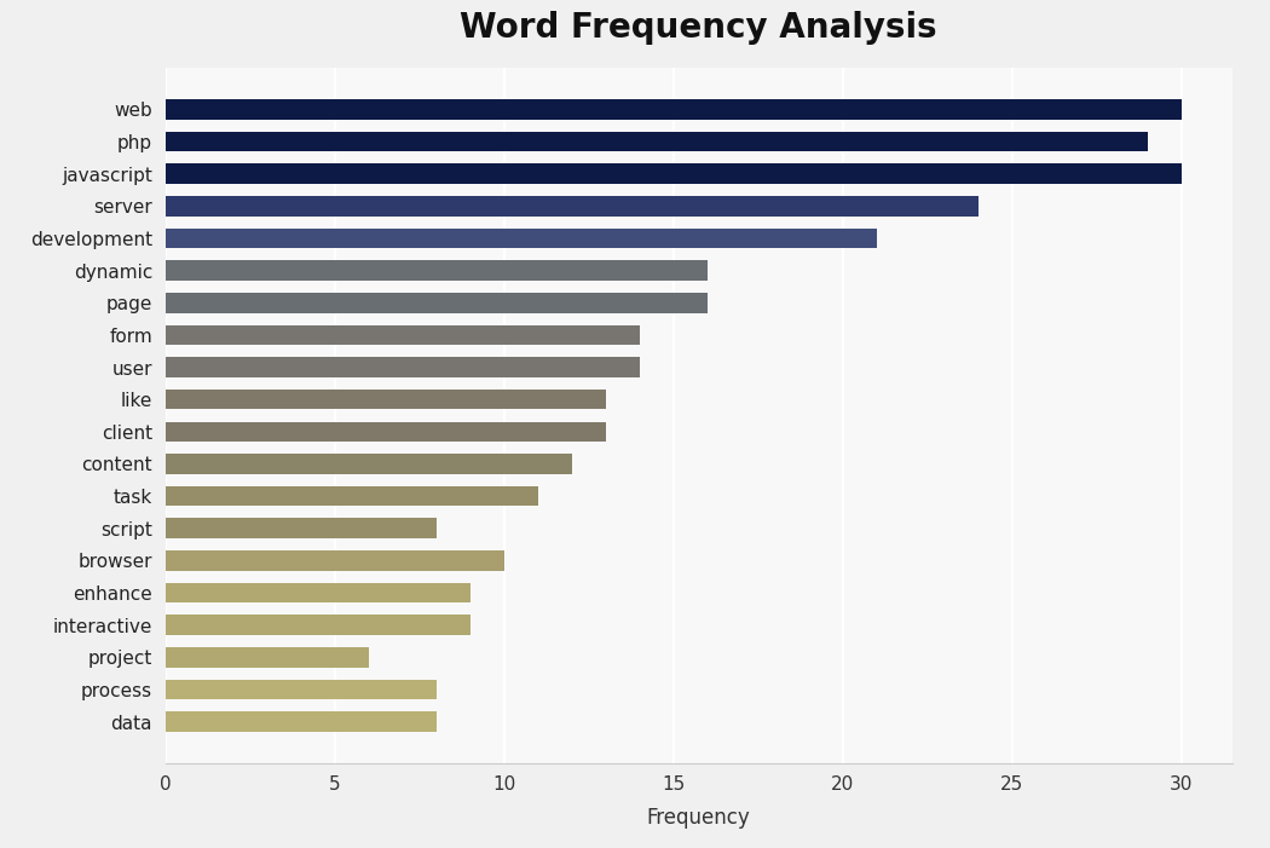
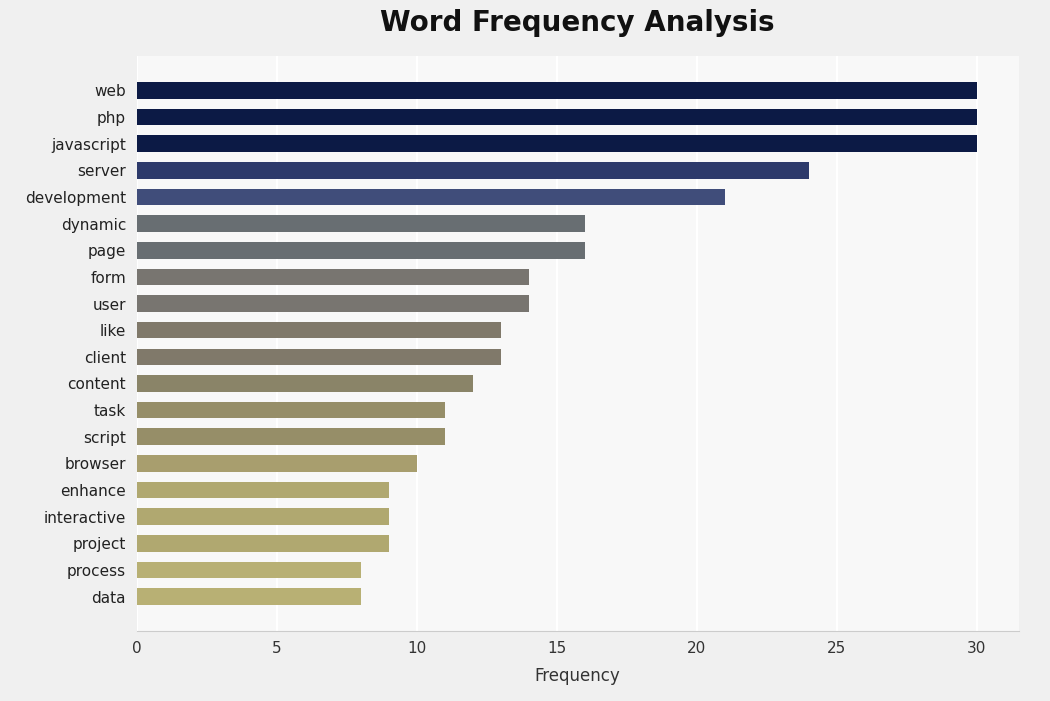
php: 29 -> 30
script: 8 -> 11
project: 6 -> 9
